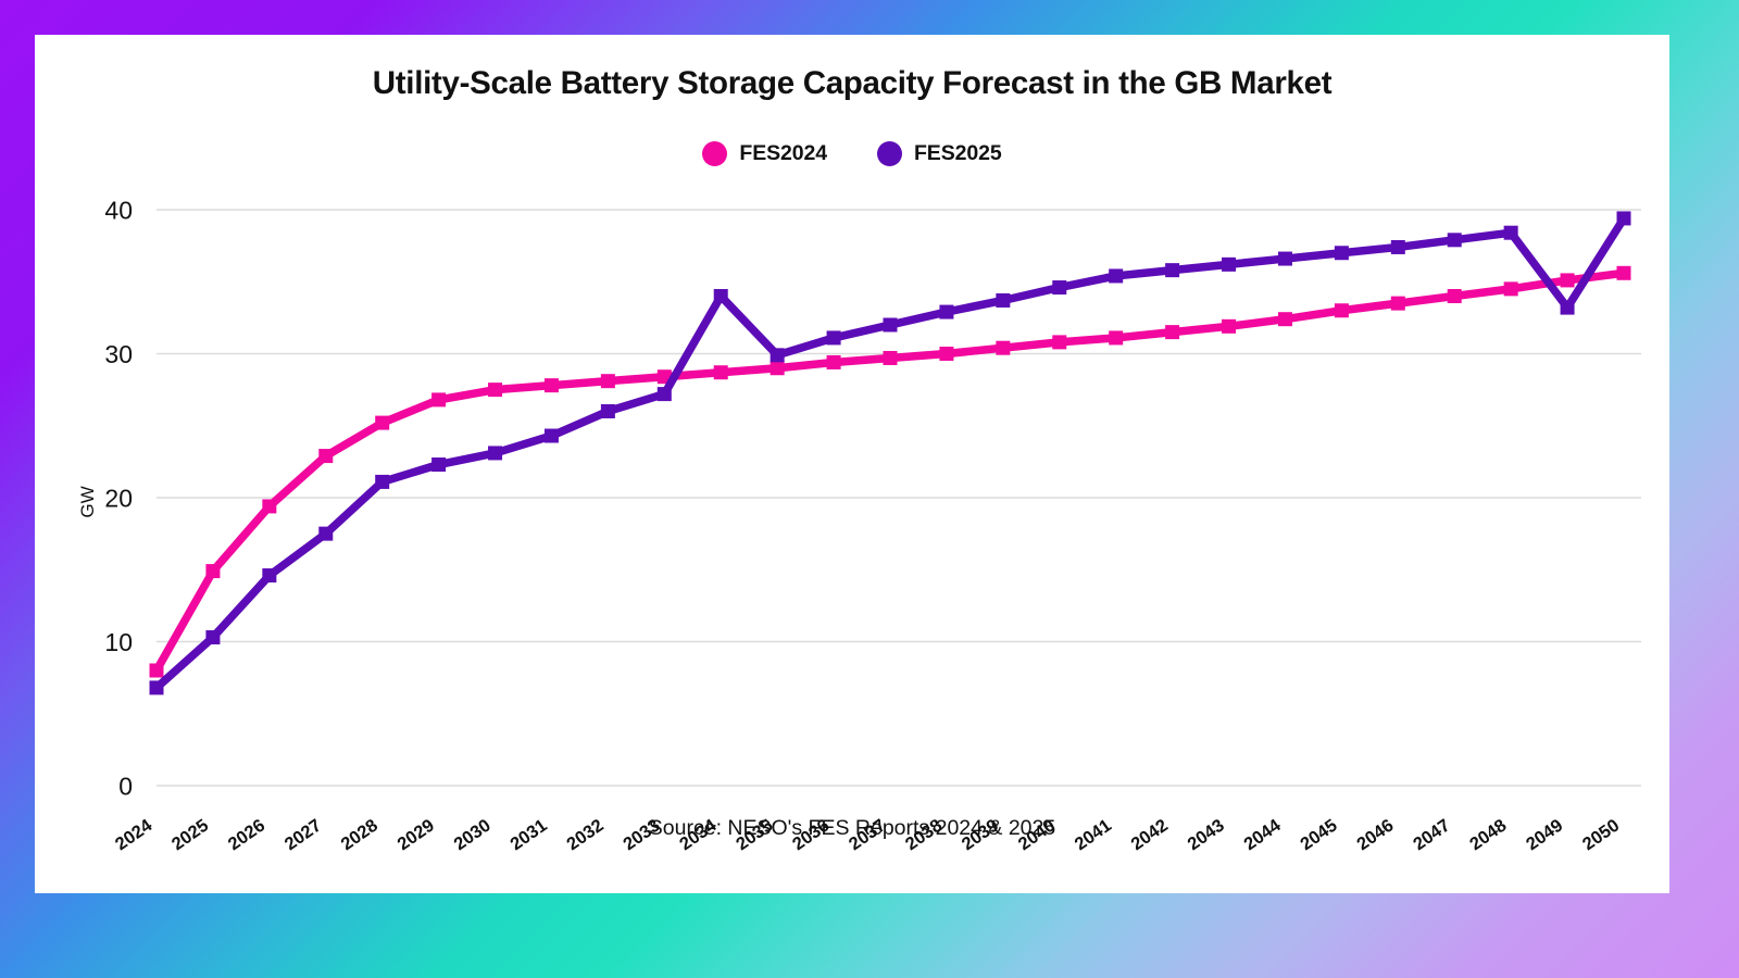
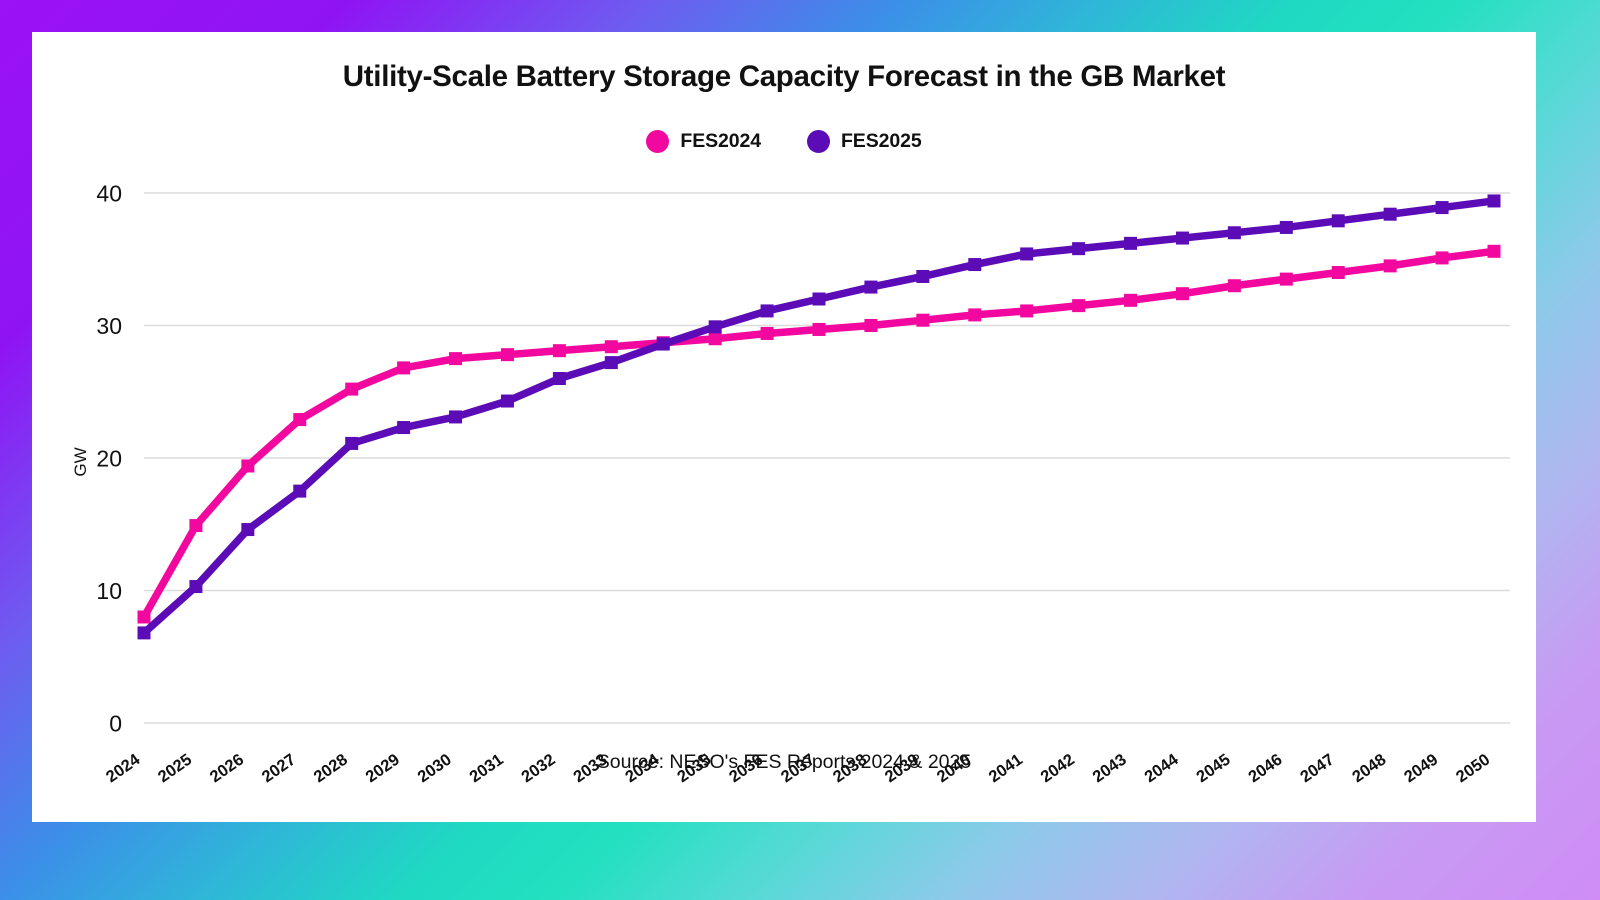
FES2025/2034: 34.0 -> 28.6
FES2025/2049: 33.2 -> 38.9
